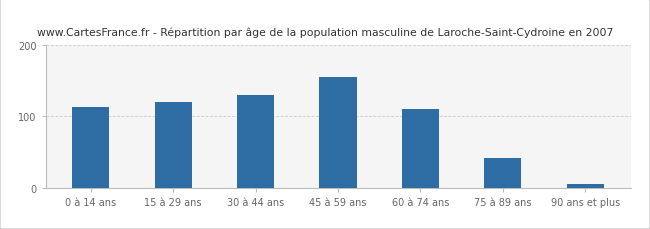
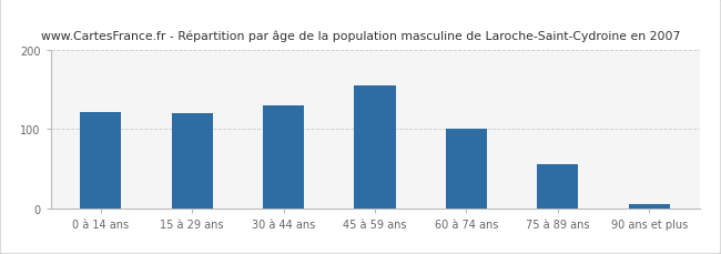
0 à 14 ans: 113 -> 122
60 à 74 ans: 110 -> 100
75 à 89 ans: 42 -> 56
